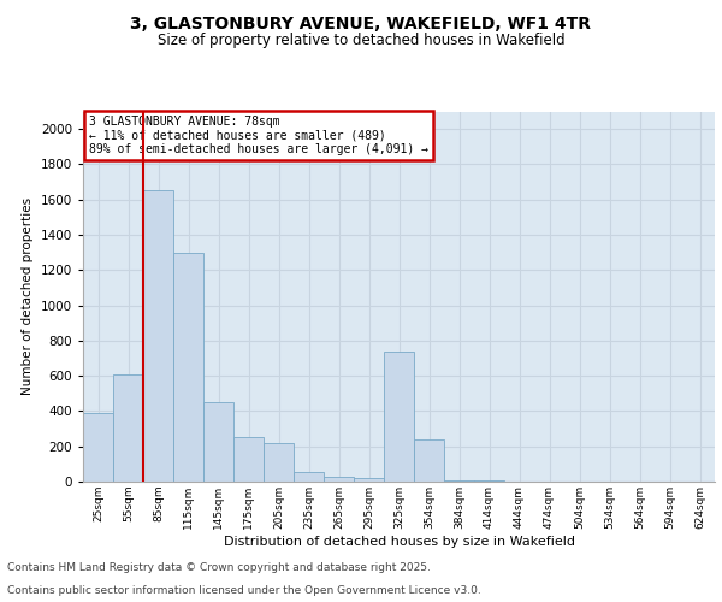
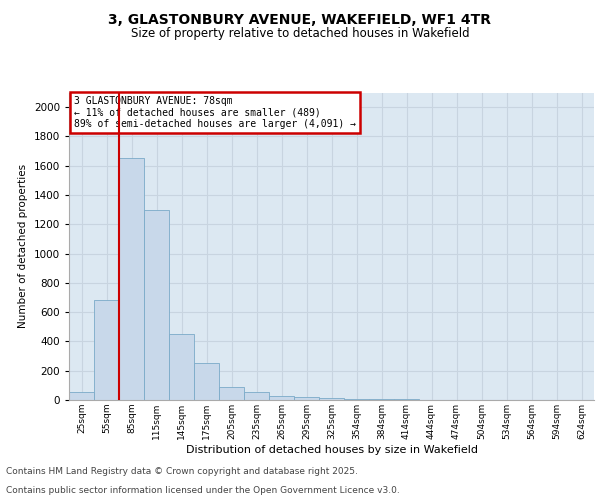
25sqm: 390 -> 60
55sqm: 610 -> 680
205sqm: 220 -> 90
325sqm: 740 -> 10
354sqm: 240 -> 10
